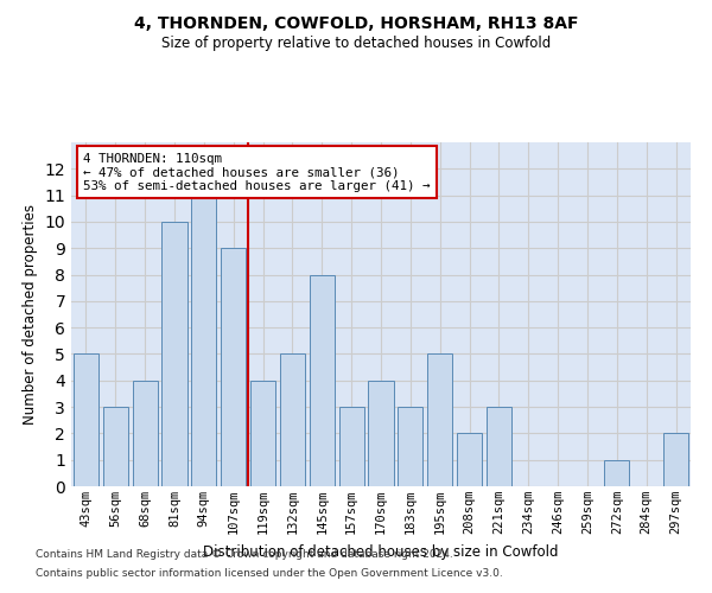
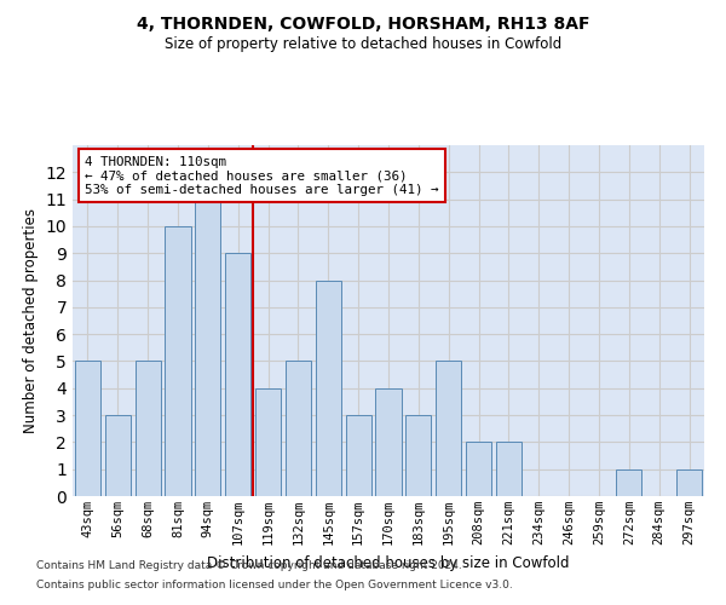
68sqm: 4 -> 5
221sqm: 3 -> 2
297sqm: 2 -> 1
